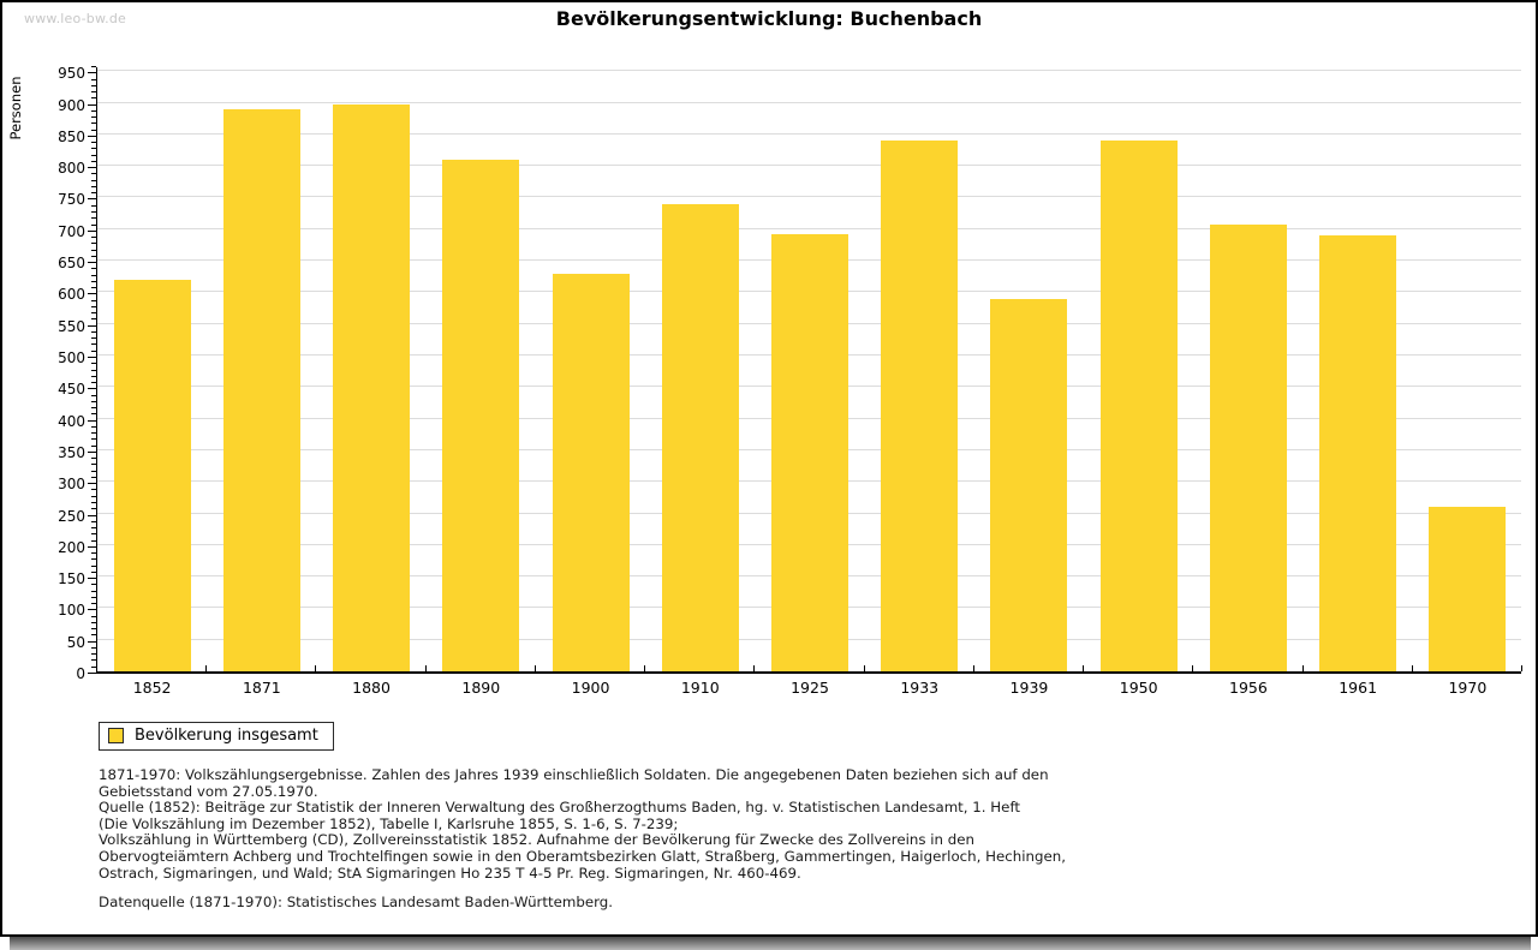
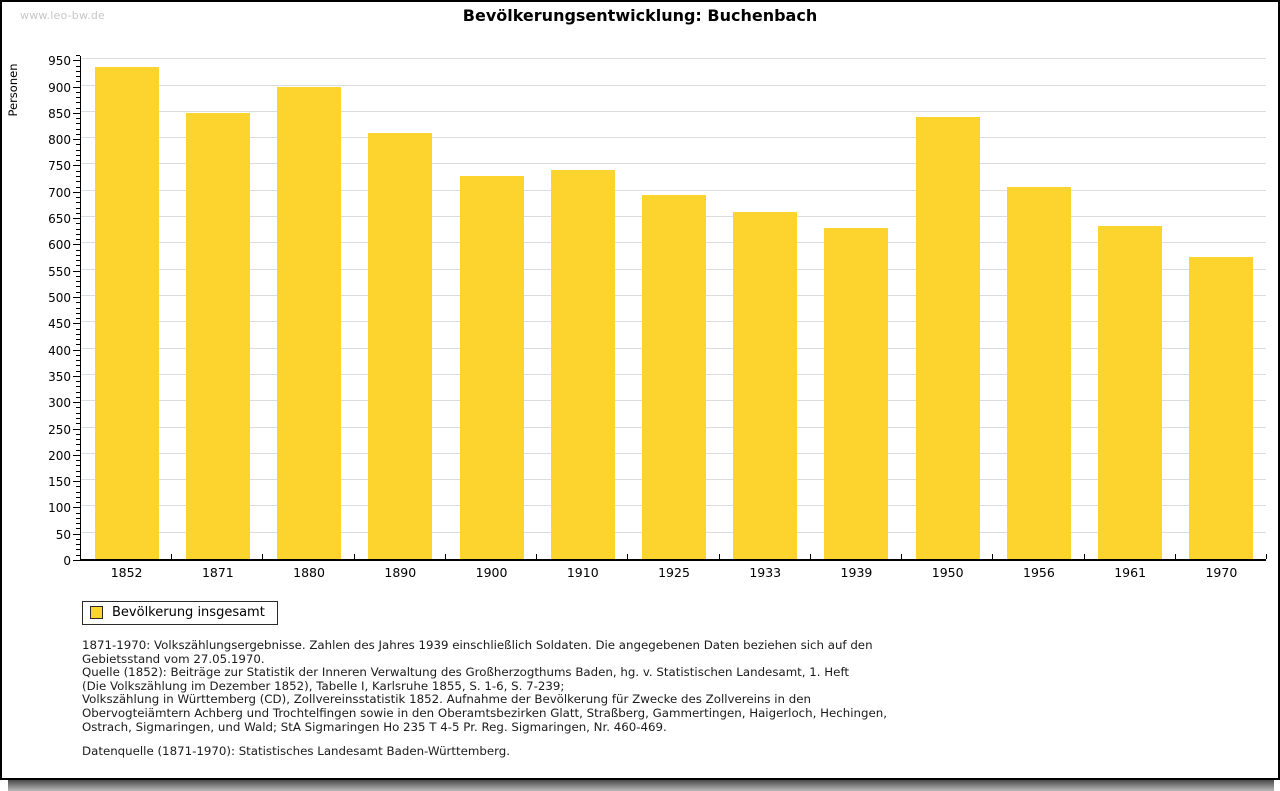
1852: 620 -> 940
1871: 890 -> 850
1900: 630 -> 730
1933: 840 -> 660
1939: 590 -> 630
1961: 690 -> 630
1970: 260 -> 570
